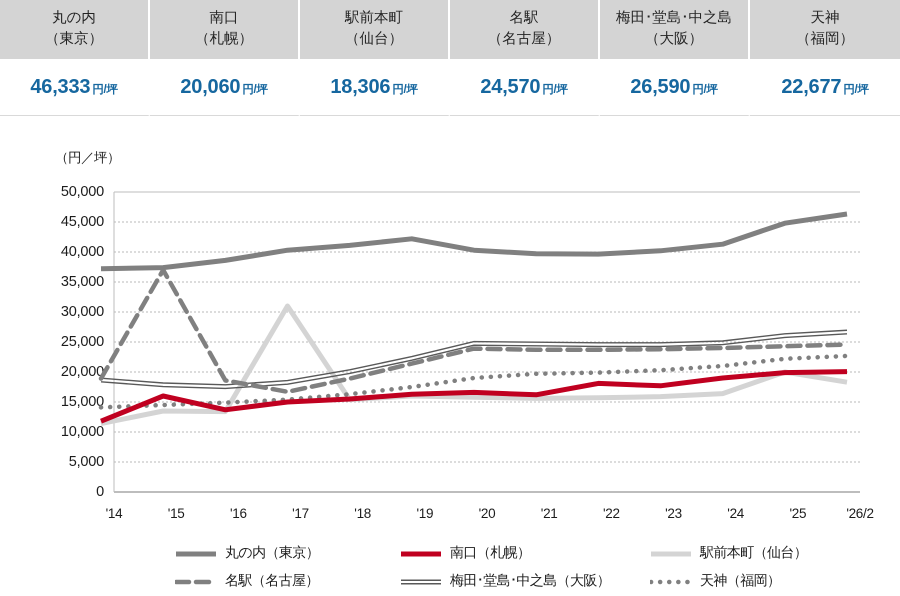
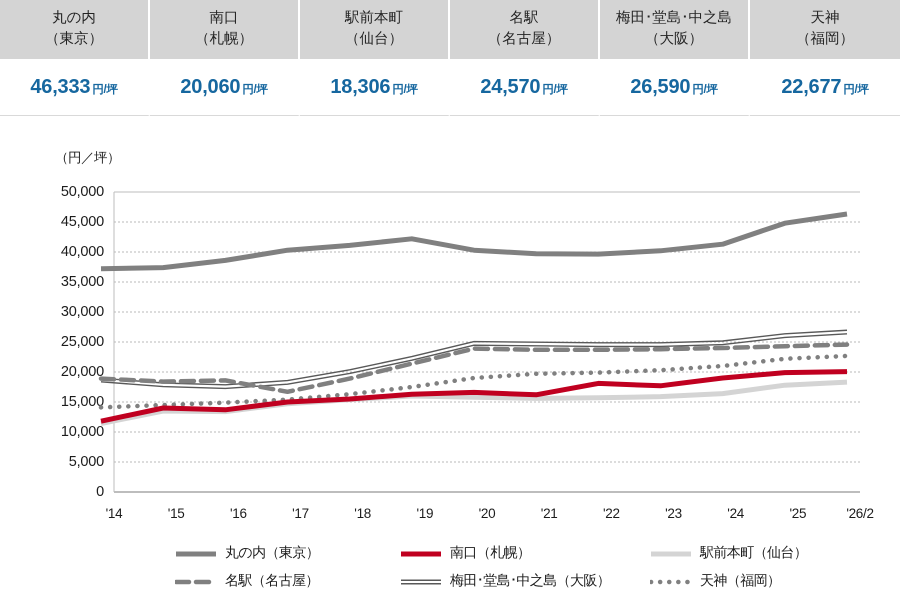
南口（札幌）/'15: 16000 -> 14000
名駅（名古屋）/'15: 37000 -> 18000
駅前本町（仙台）/'17: 31000 -> 15000
駅前本町（仙台）/'25: 20000 -> 18000
